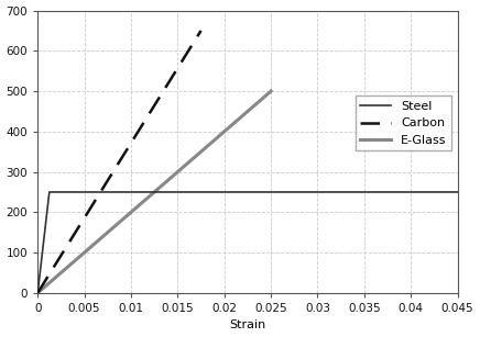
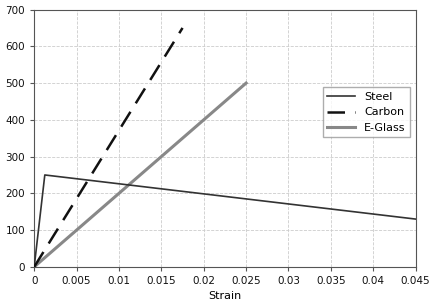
0.045: 250 -> 130
